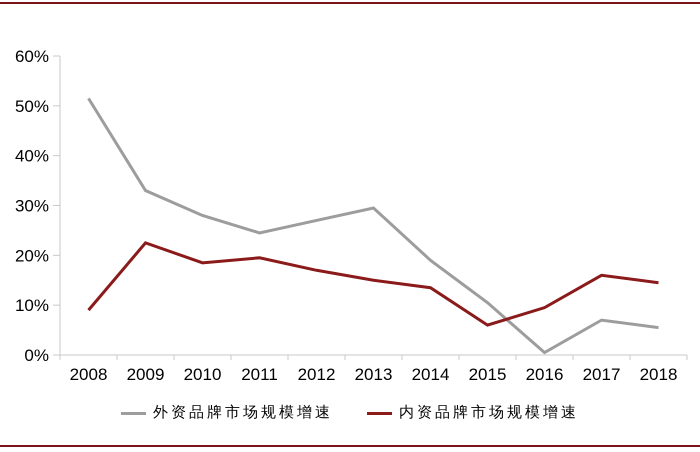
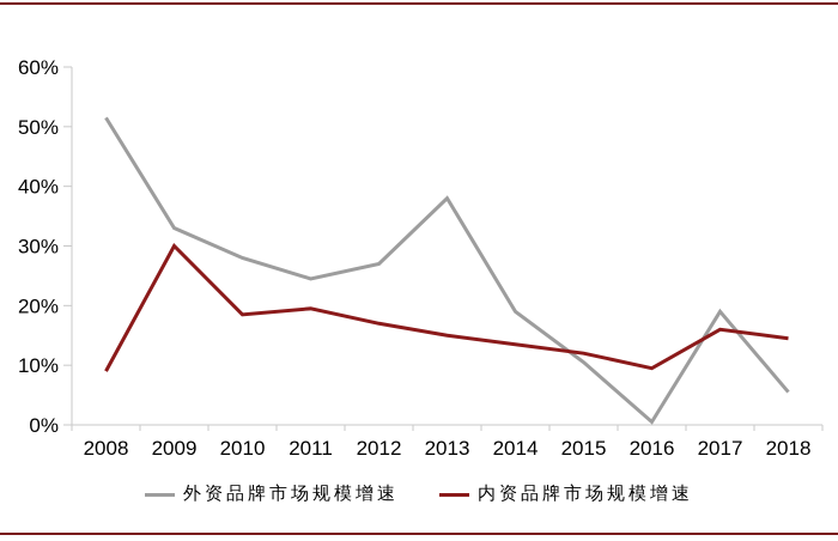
内资品牌市场规模增速/2009: 22% -> 30%
外资品牌市场规模增速/2013: 30% -> 38%
内资品牌市场规模增速/2015: 6% -> 12%
外资品牌市场规模增速/2017: 7% -> 19%
